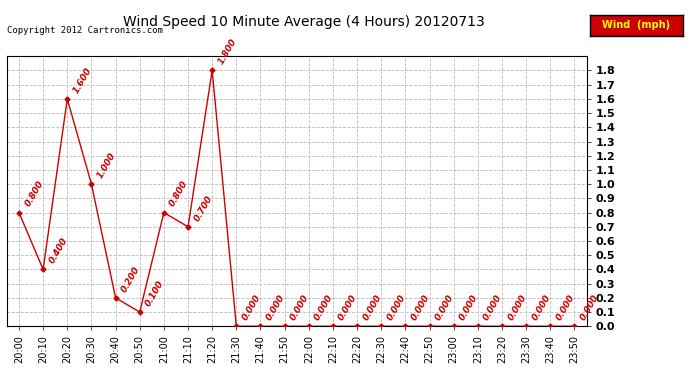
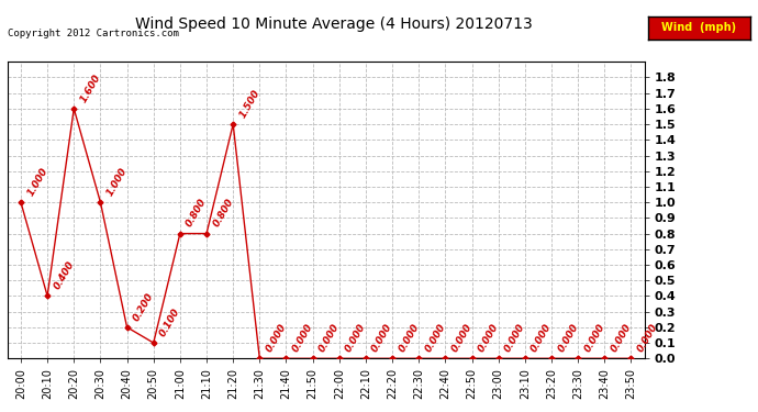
20:00: 0.800 -> 1.000
21:10: 0.700 -> 0.800
21:20: 1.800 -> 1.500
